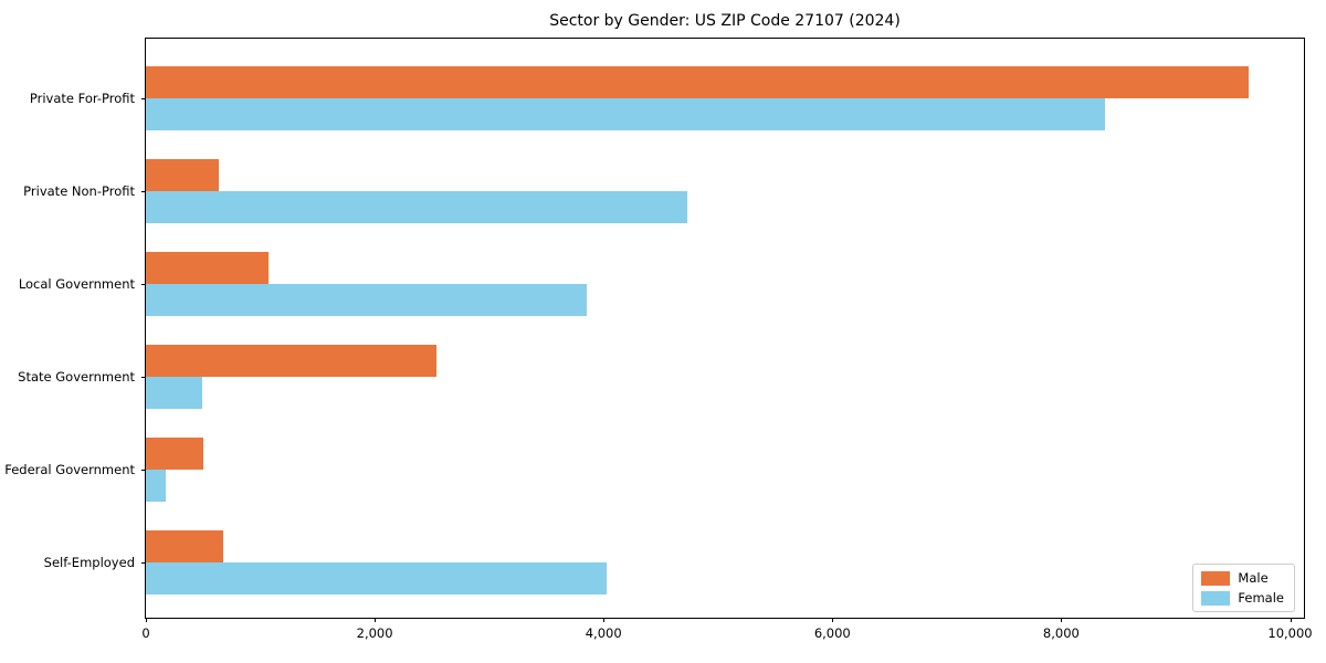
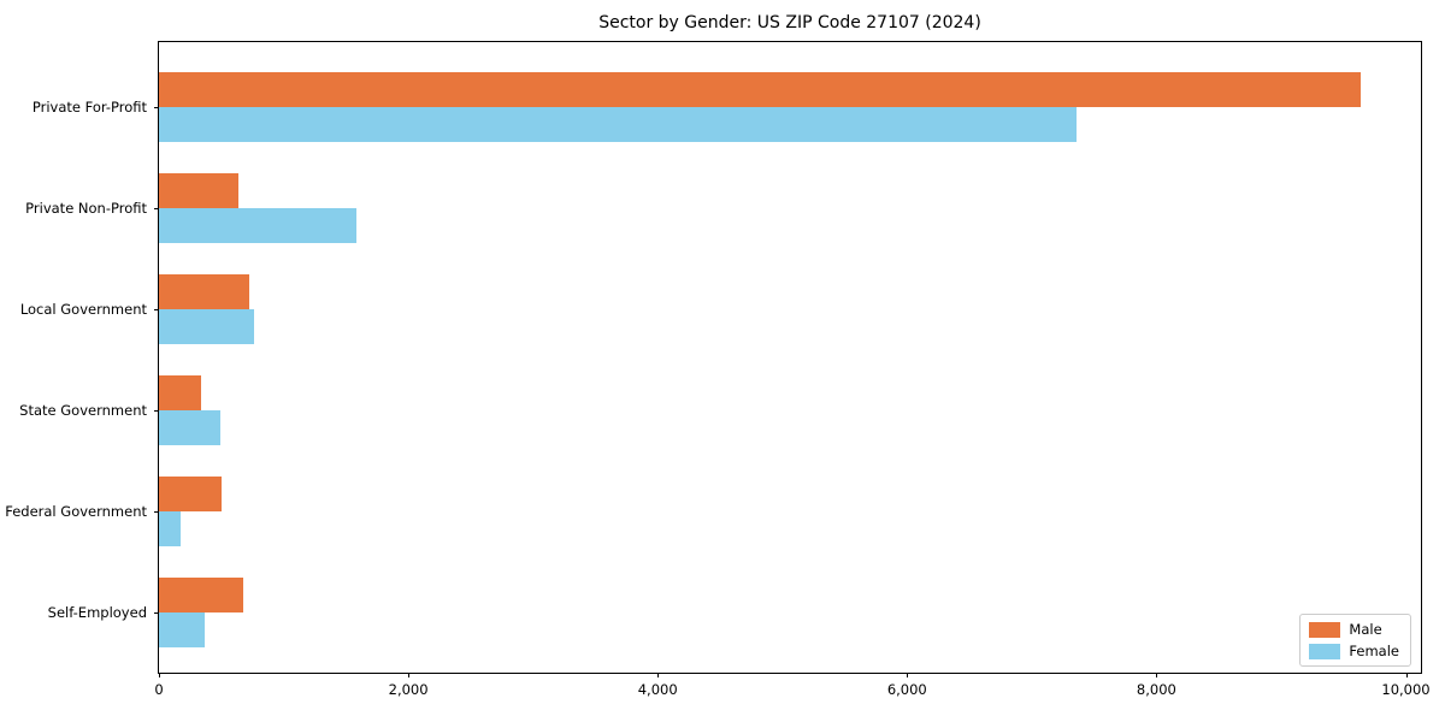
Female/Private For-Profit: 8380 -> 7360
Female/Private Non-Profit: 4730 -> 1580
Male/Local Government: 1070 -> 720
Female/Local Government: 3850 -> 760
Male/State Government: 2540 -> 340
Female/Self-Employed: 4030 -> 370
